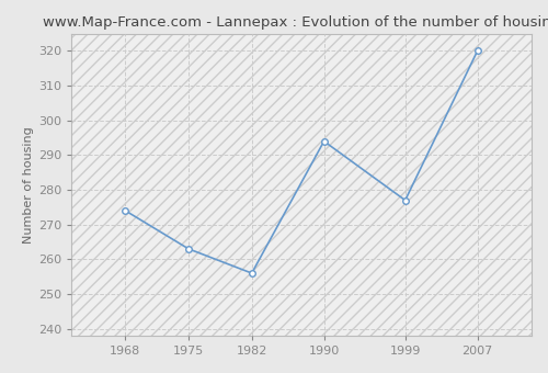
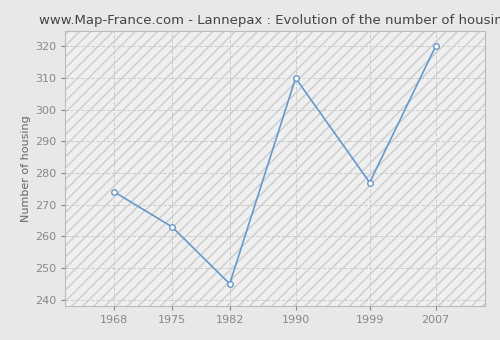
1982: 256 -> 245
1990: 294 -> 310
